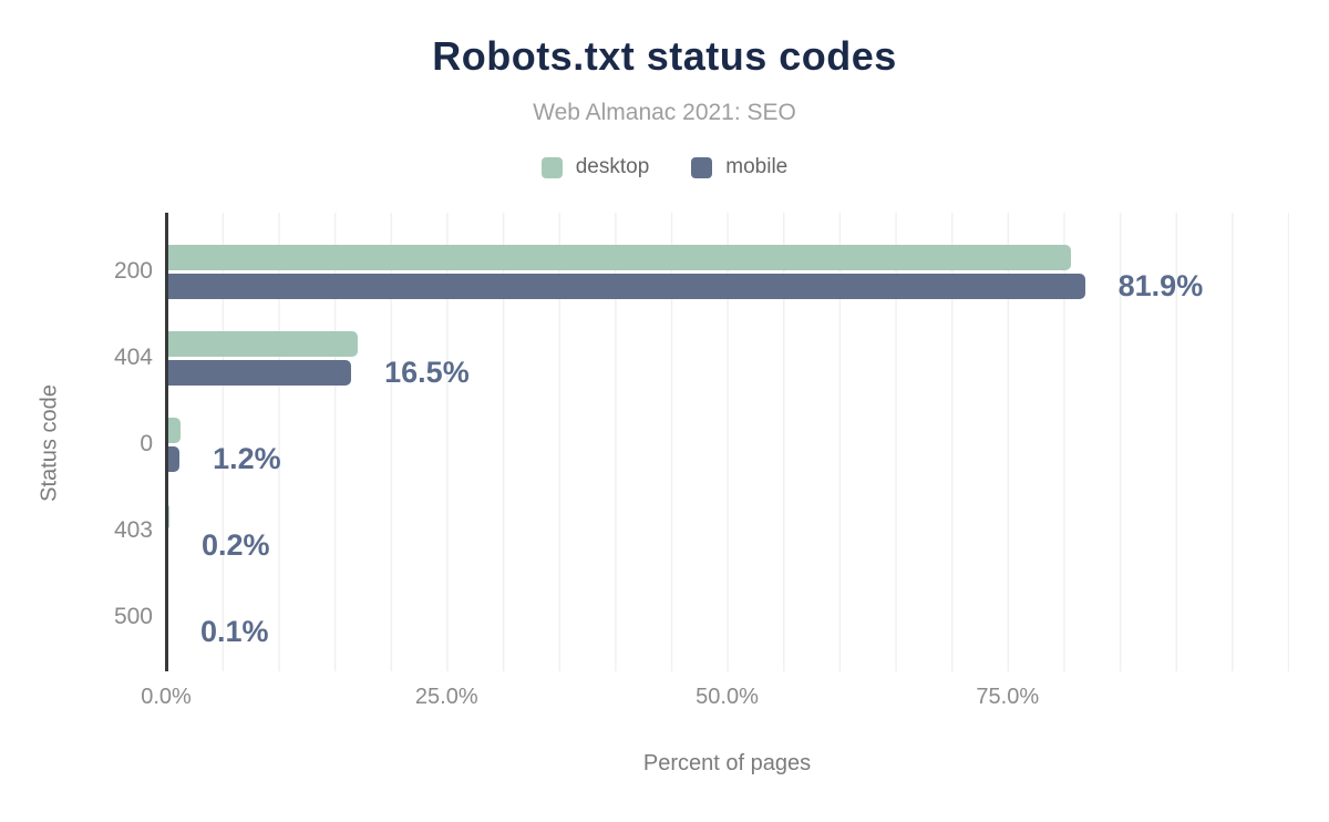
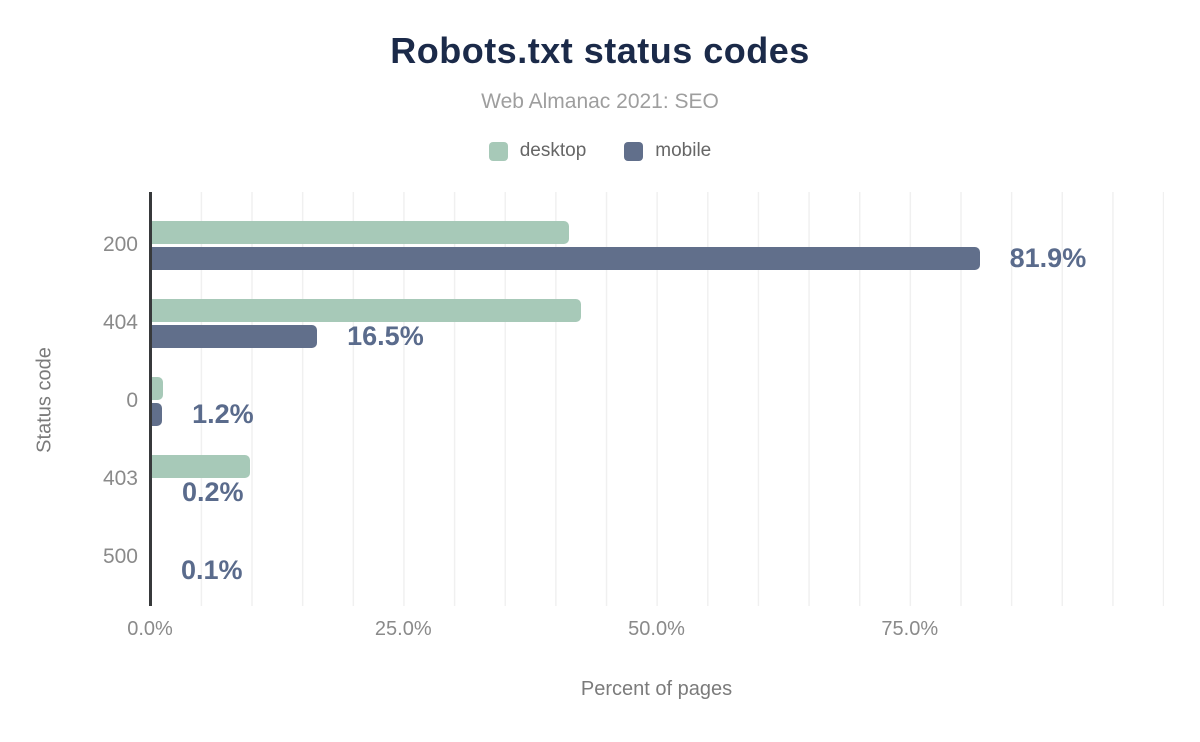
desktop/200: 80.7% -> 41.4%
desktop/404: 17.1% -> 42.5%
desktop/403: 0.3% -> 9.9%
